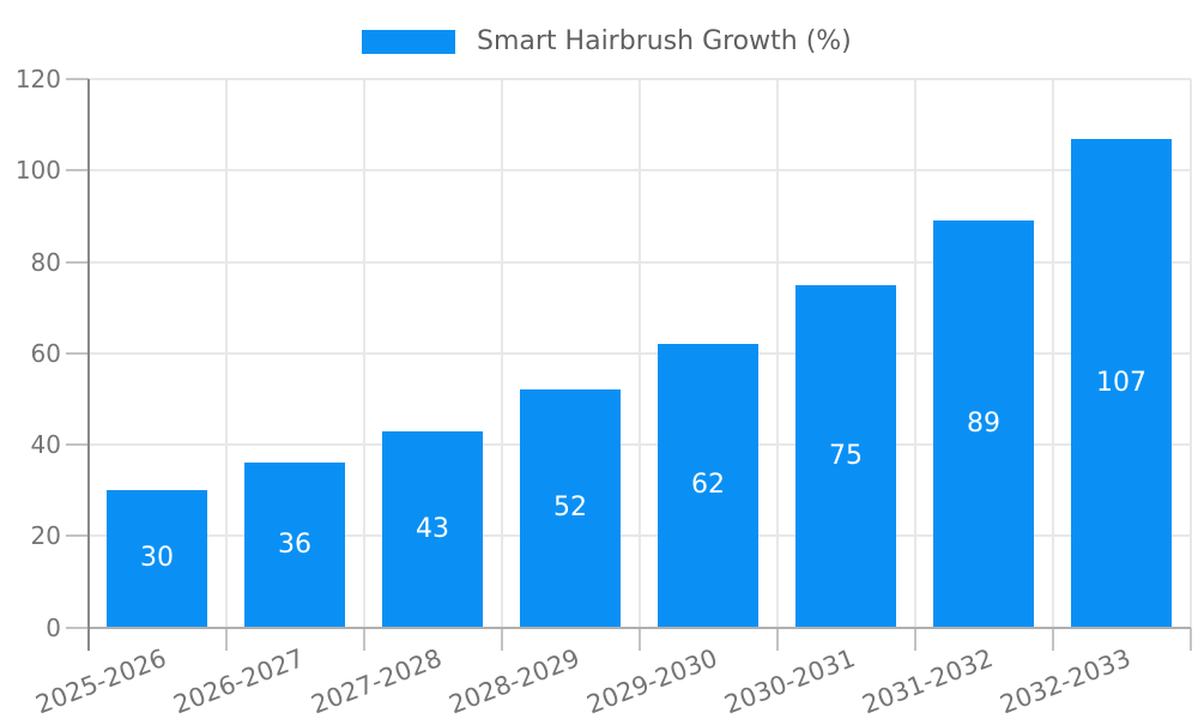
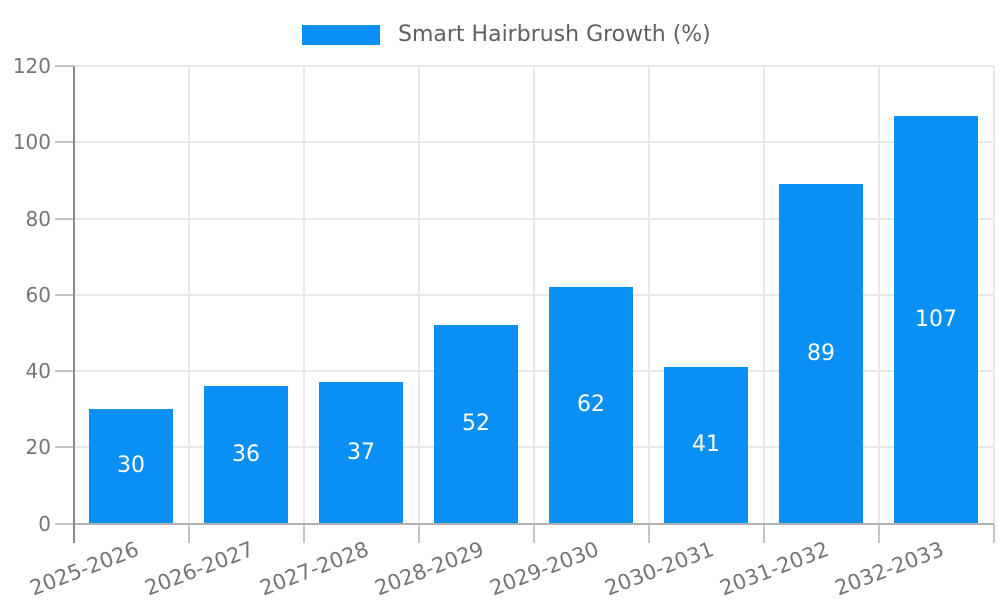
2027-2028: 43 -> 37
2030-2031: 75 -> 41
